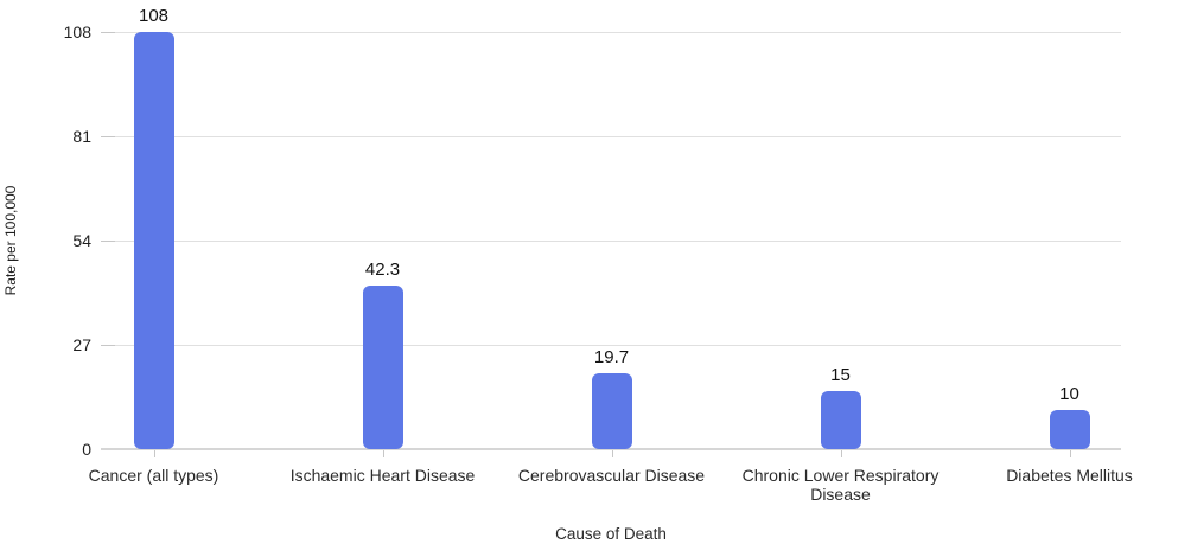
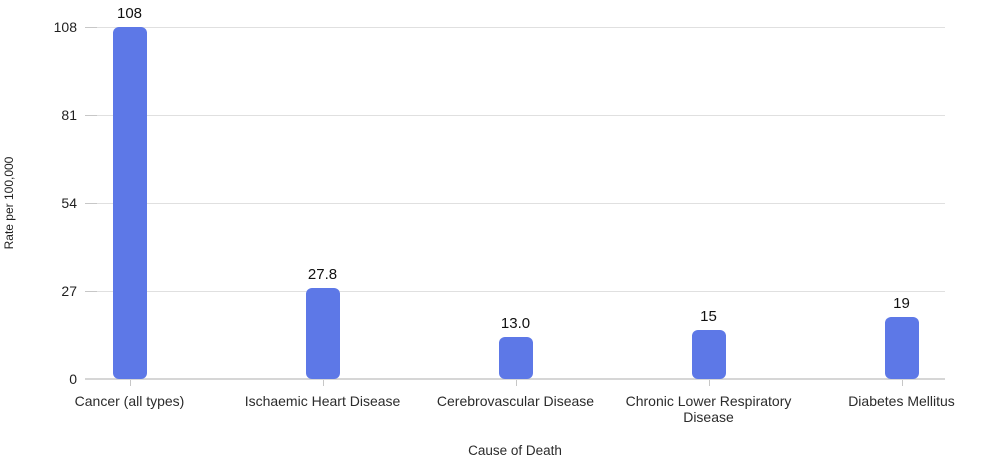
Ischaemic Heart Disease: 42.3 -> 27.8
Cerebrovascular Disease: 19.7 -> 13.0
Diabetes Mellitus: 10 -> 19
